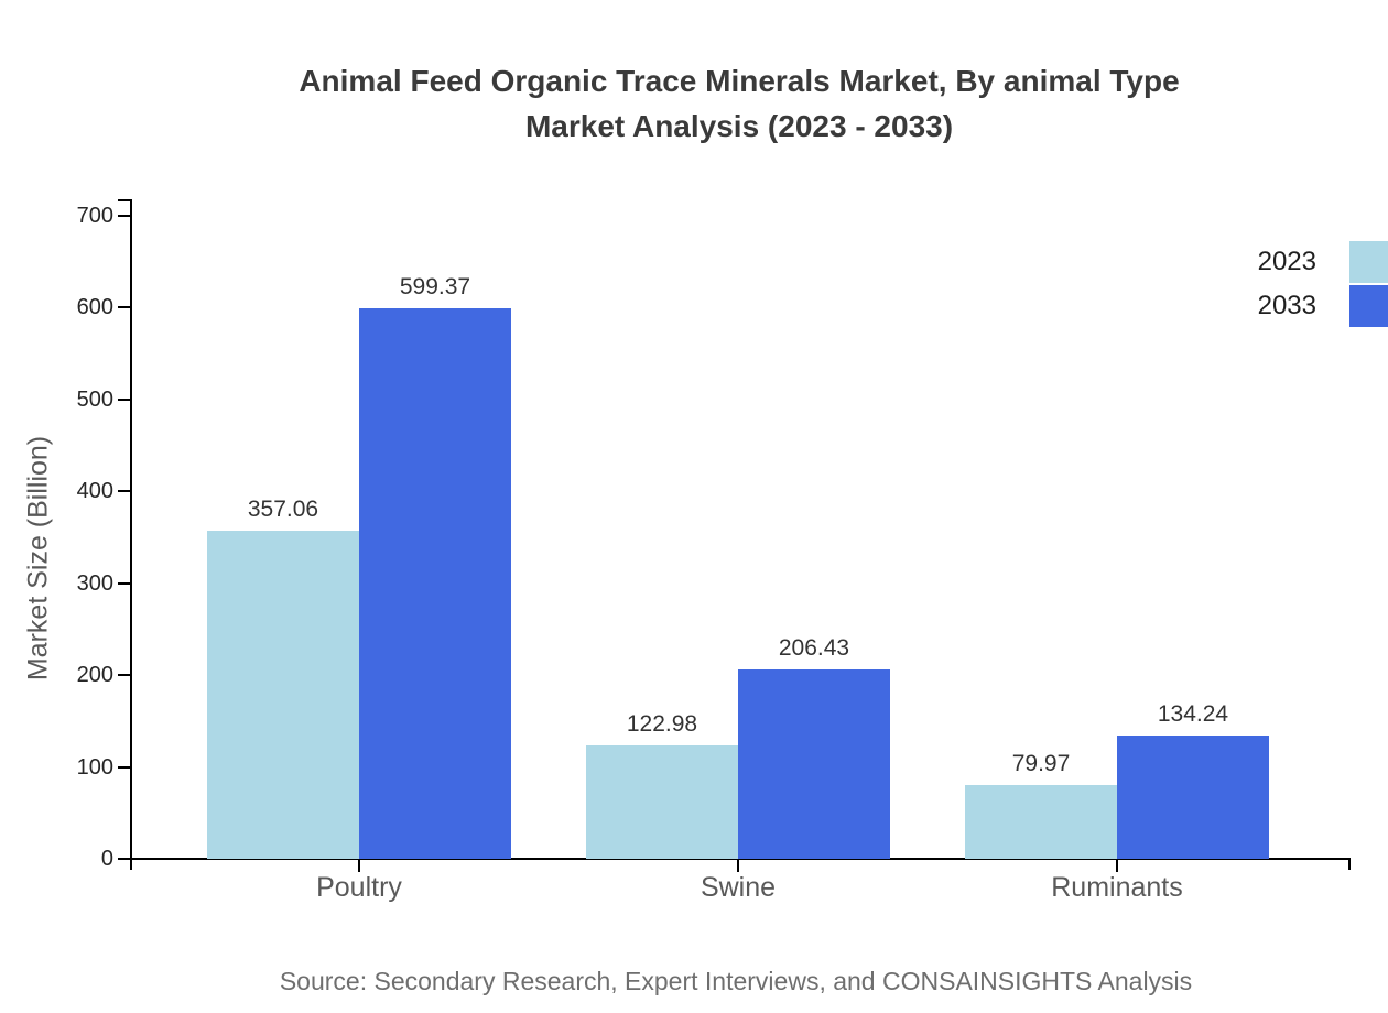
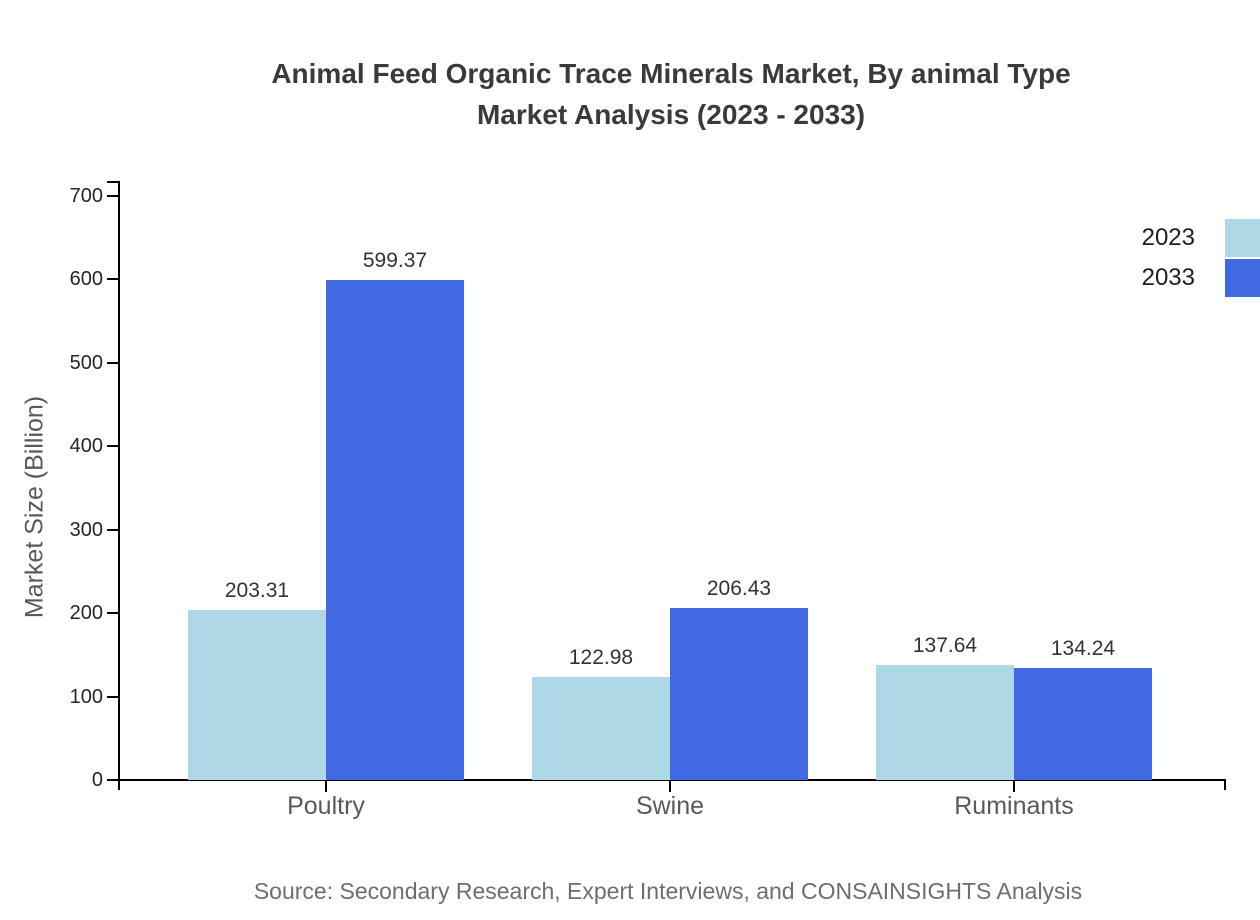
2023/Poultry: 357.06 -> 203.31
2023/Ruminants: 79.97 -> 137.64
